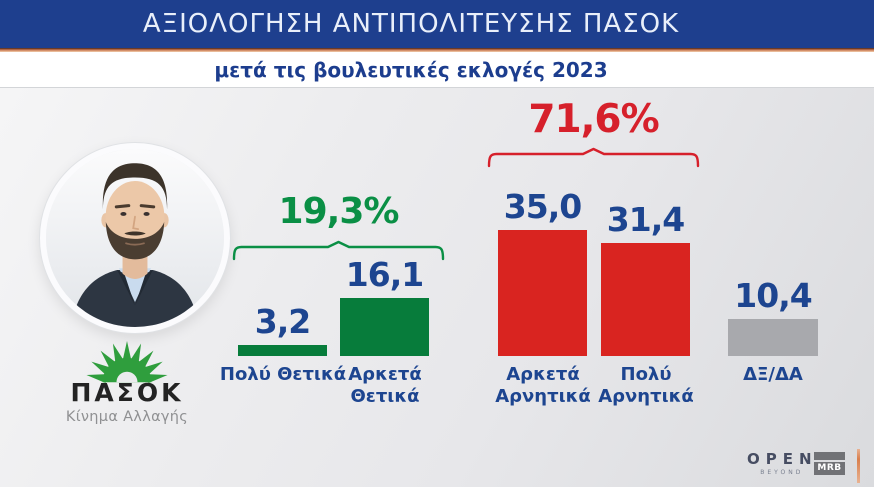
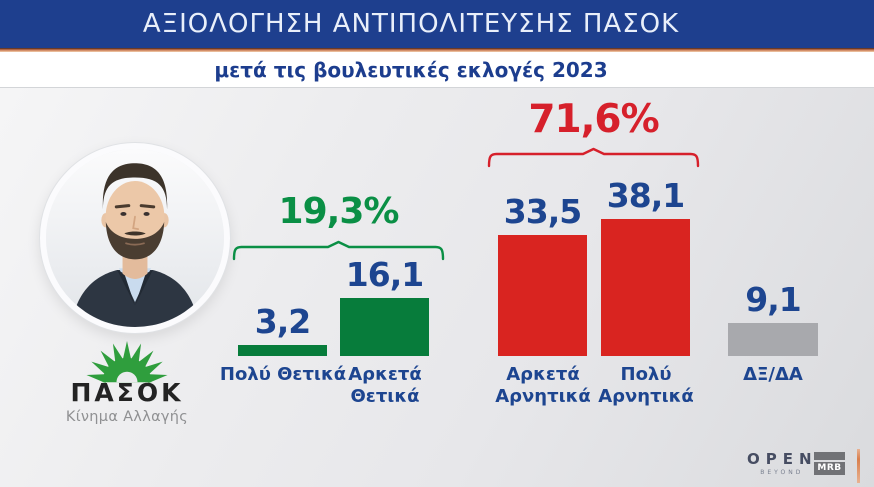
Αρκετά Αρνητικά: 35,0 -> 33,5
Πολύ Αρνητικά: 31,4 -> 38,1
ΔΞ/ΔΑ: 10,4 -> 9,1
